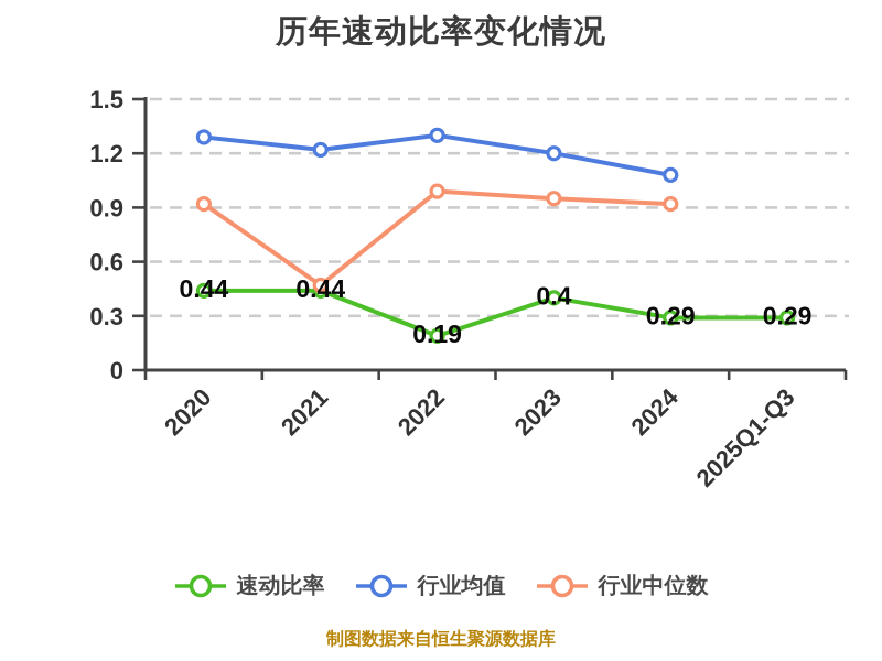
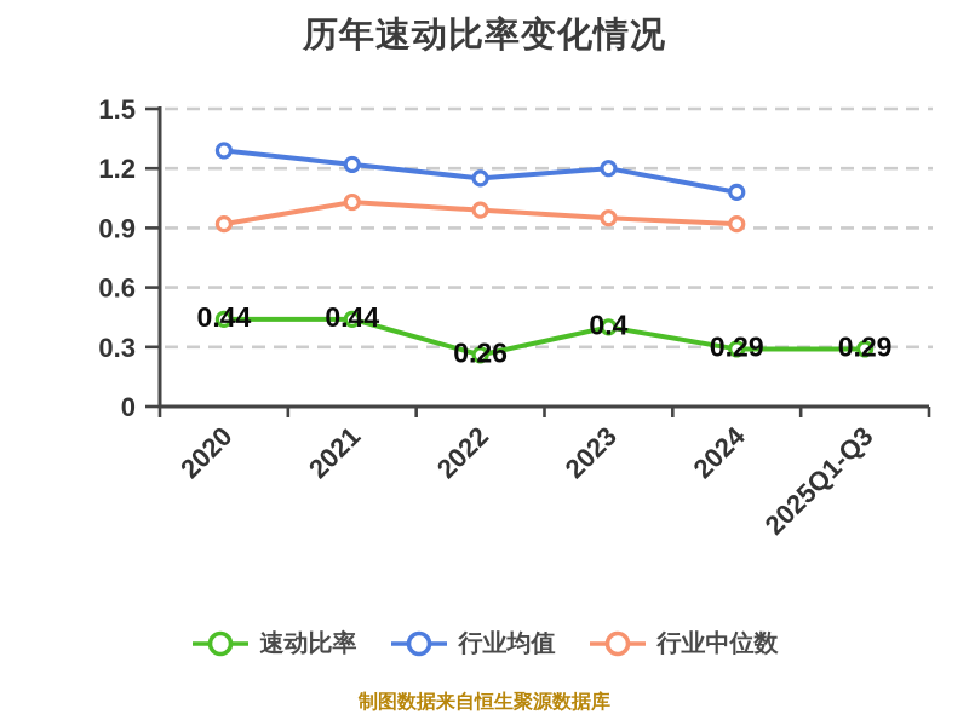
行业中位数/2021: 0.47 -> 1.03
速动比率/2022: 0.19 -> 0.26
行业均值/2022: 1.30 -> 1.15
